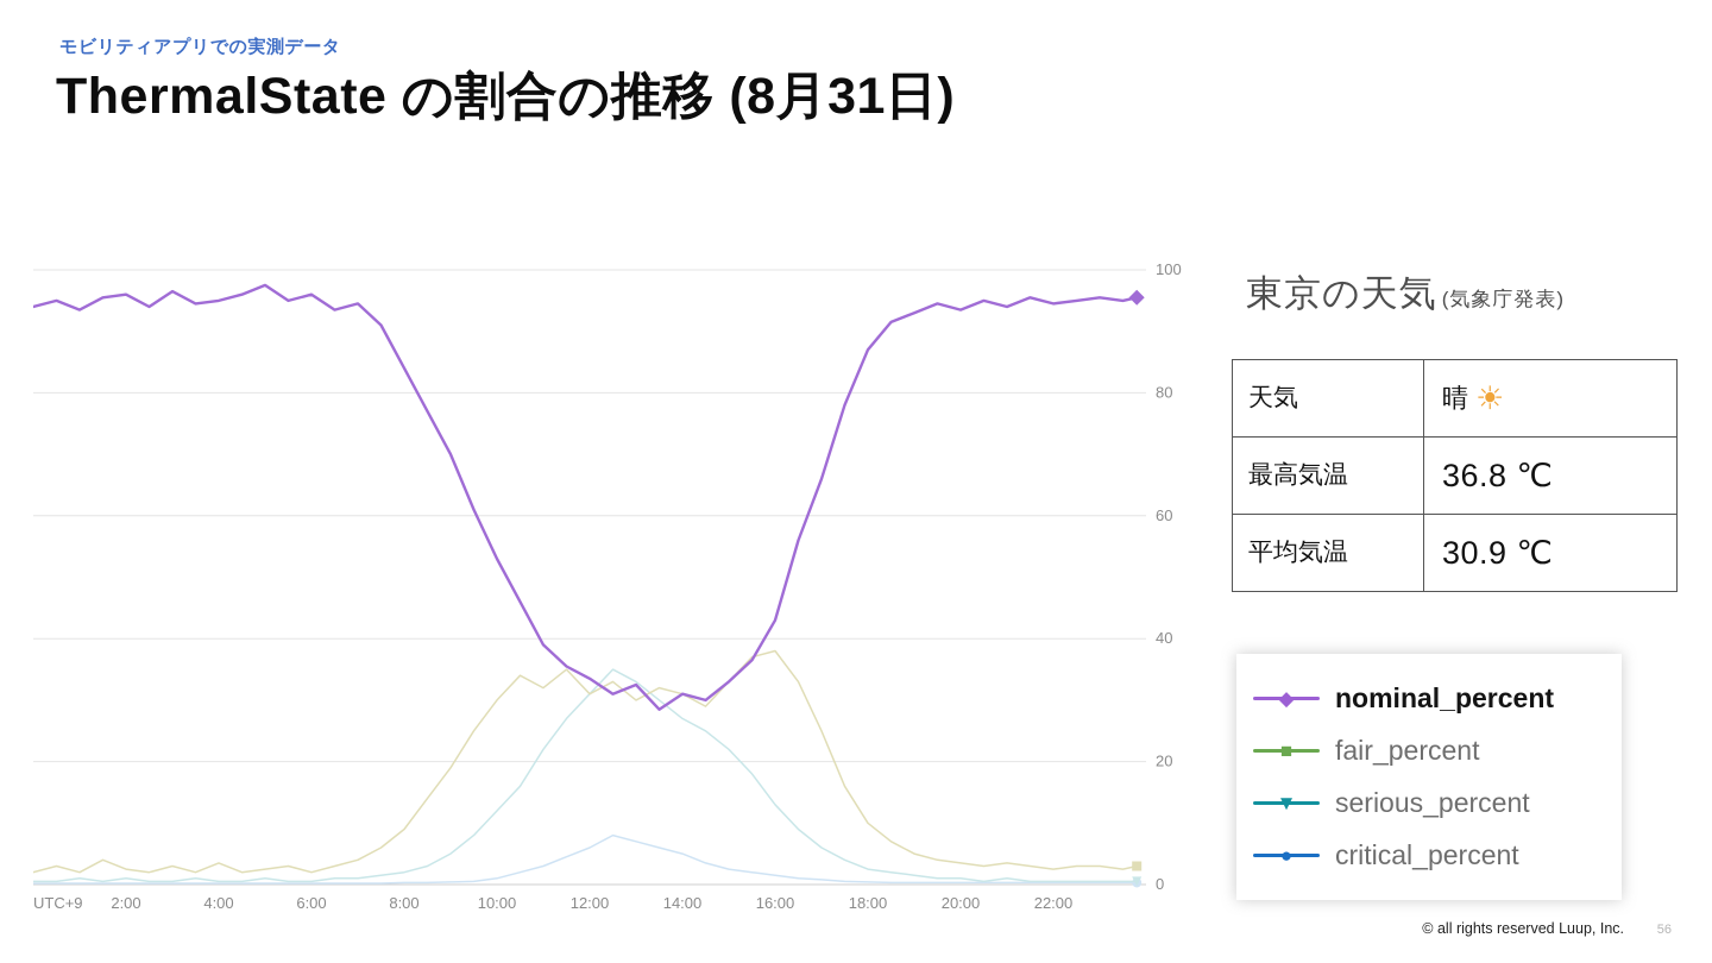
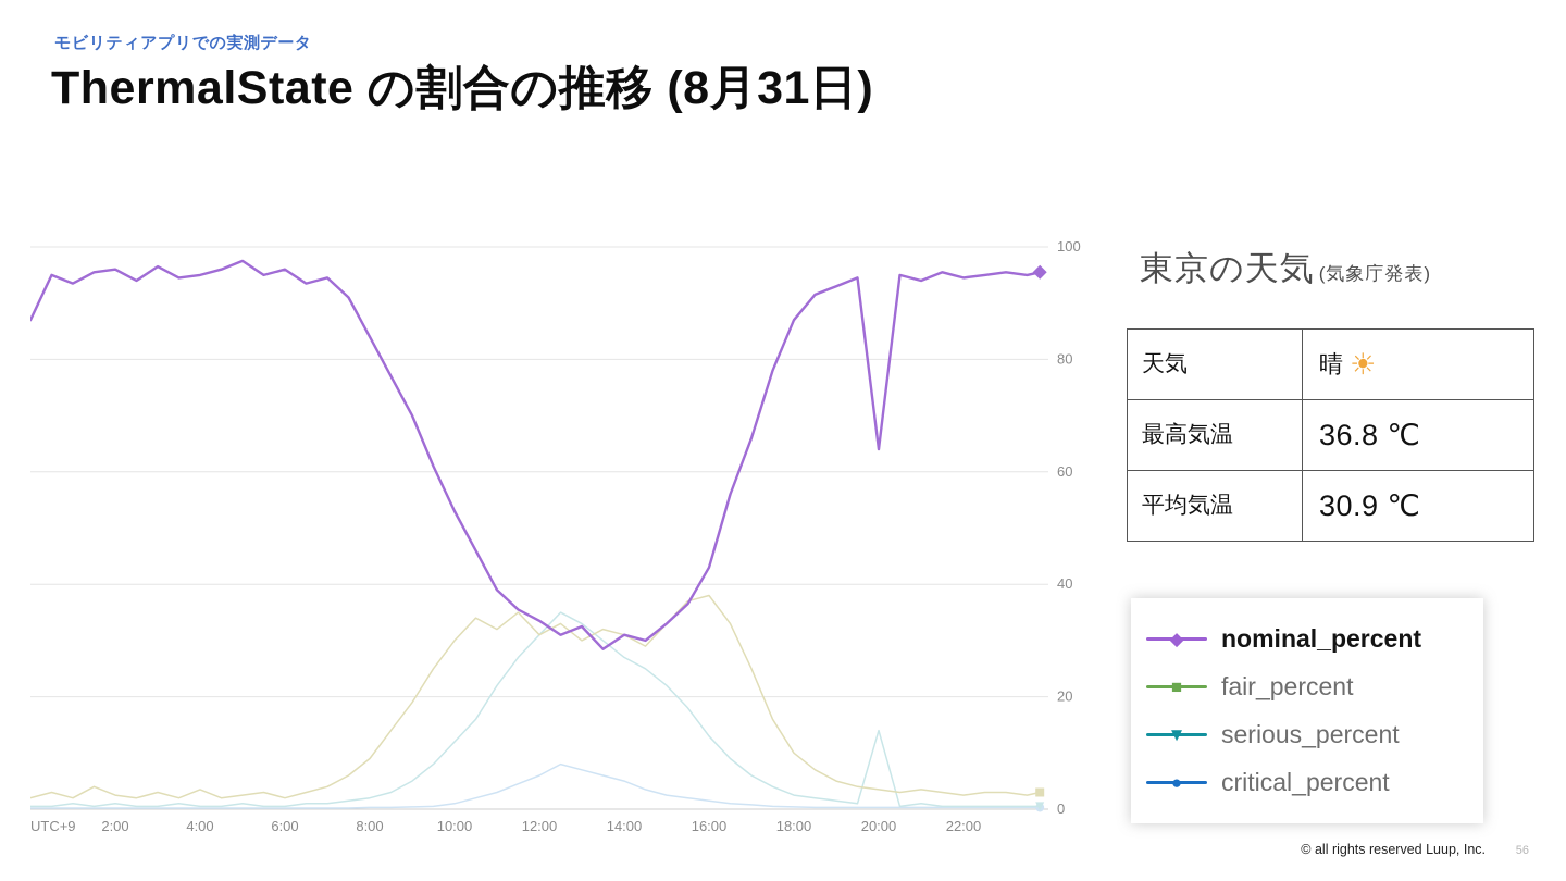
nominal_percent/0: 94 -> 87
nominal_percent/20: 94 -> 64
serious_percent/20: 1 -> 14
